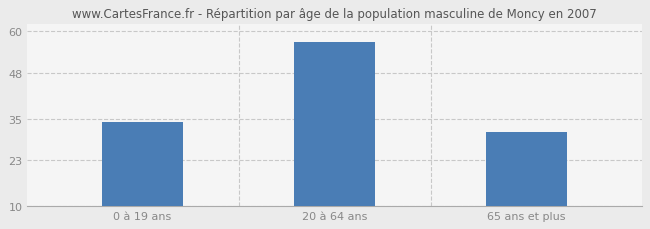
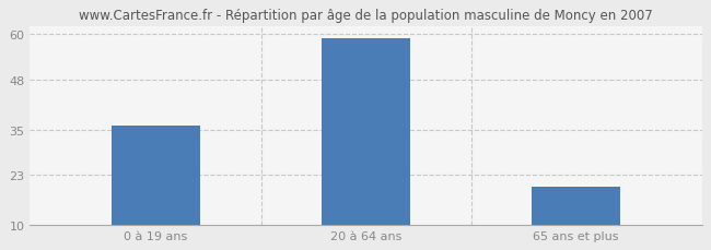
0 à 19 ans: 34 -> 36
20 à 64 ans: 57 -> 59
65 ans et plus: 31 -> 20
